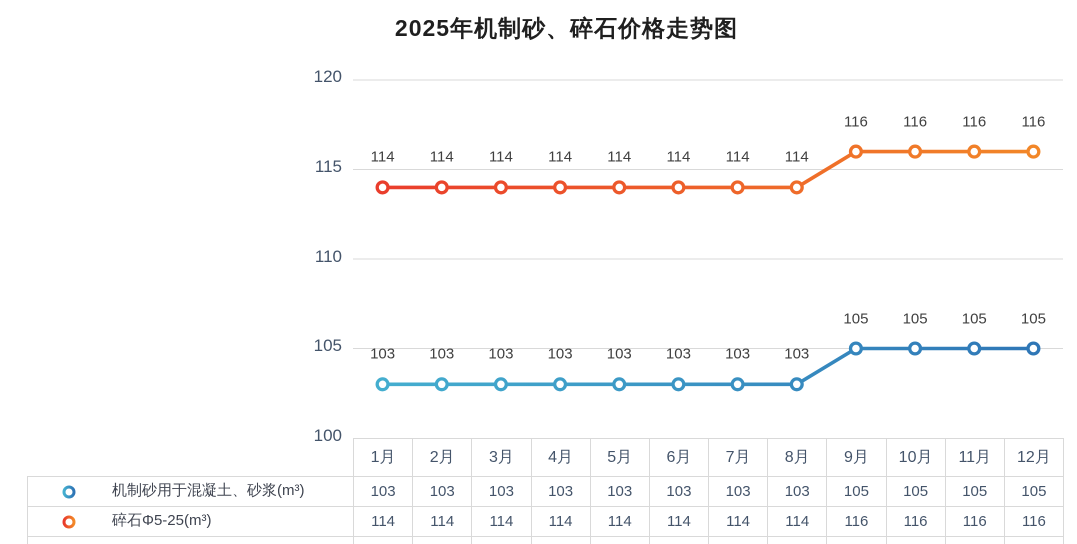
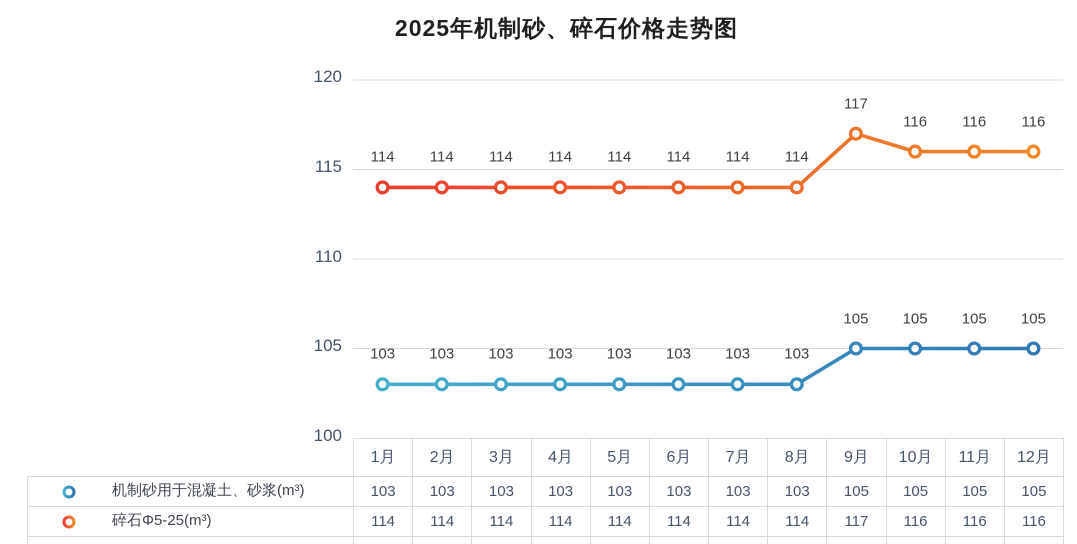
碎石Φ5-25(m³)/9月: 116 -> 117
